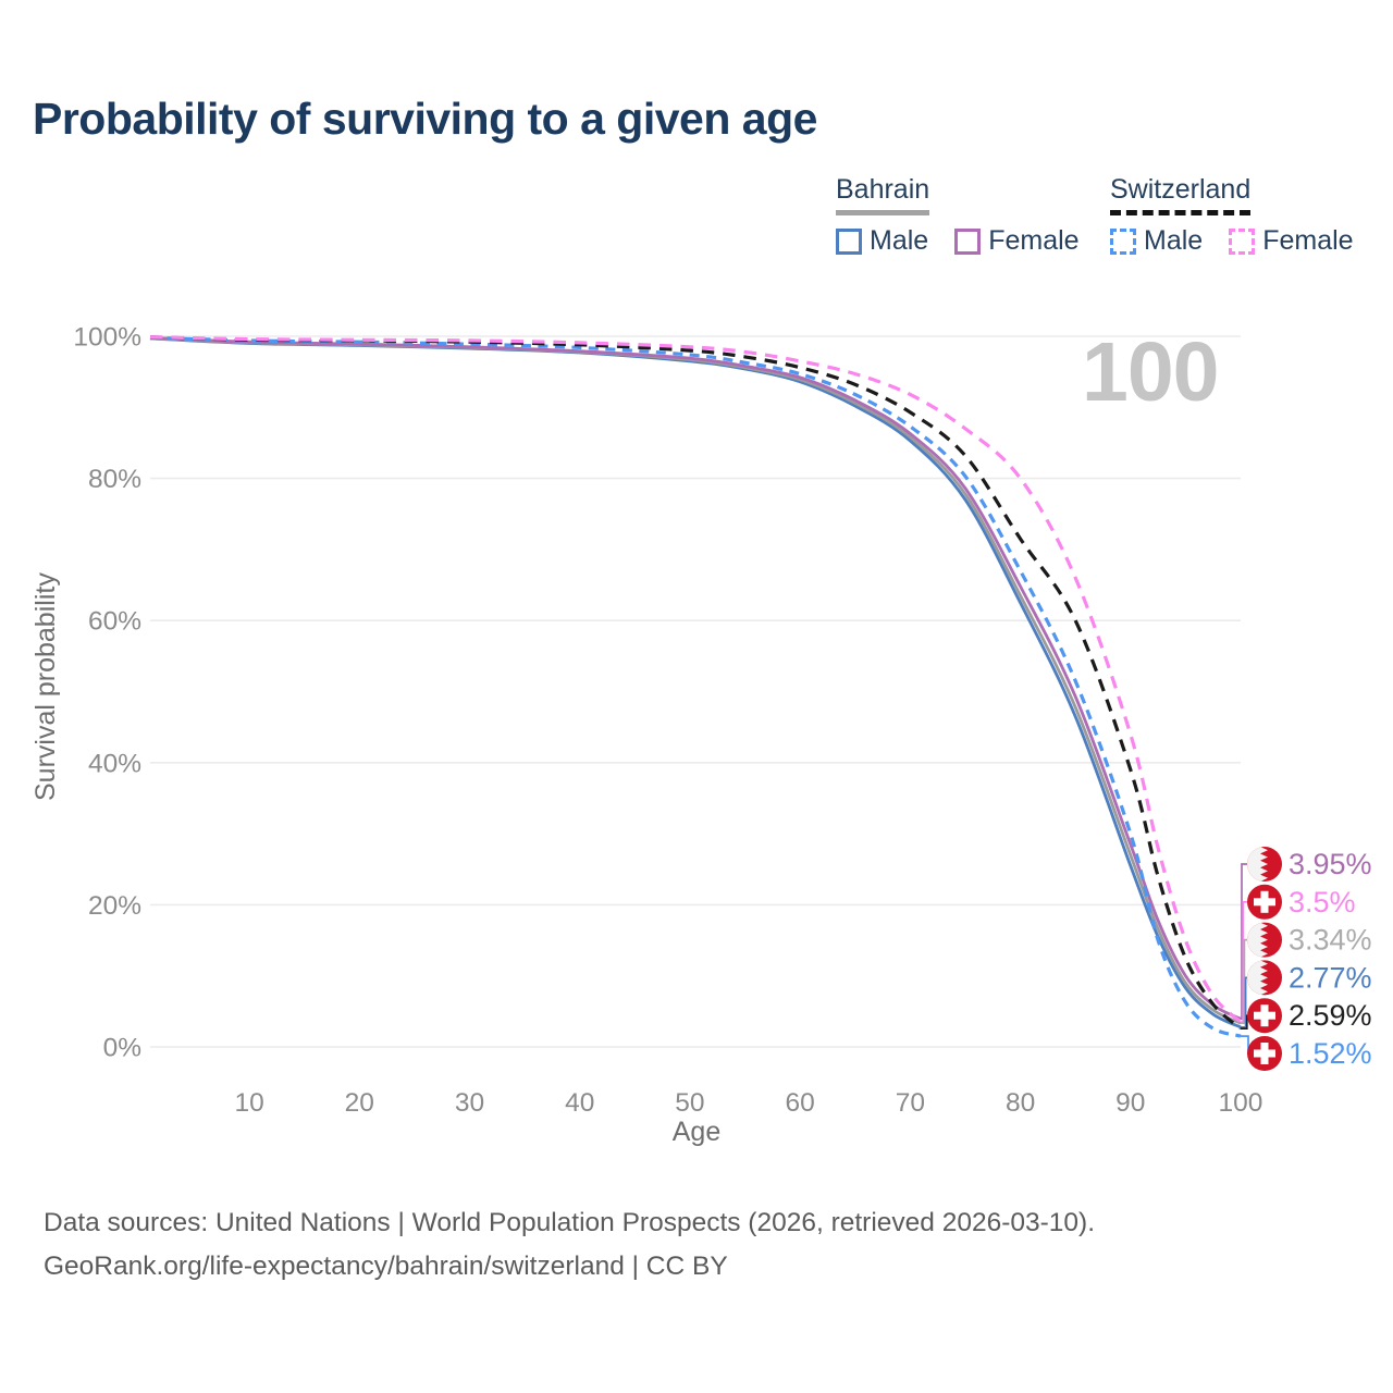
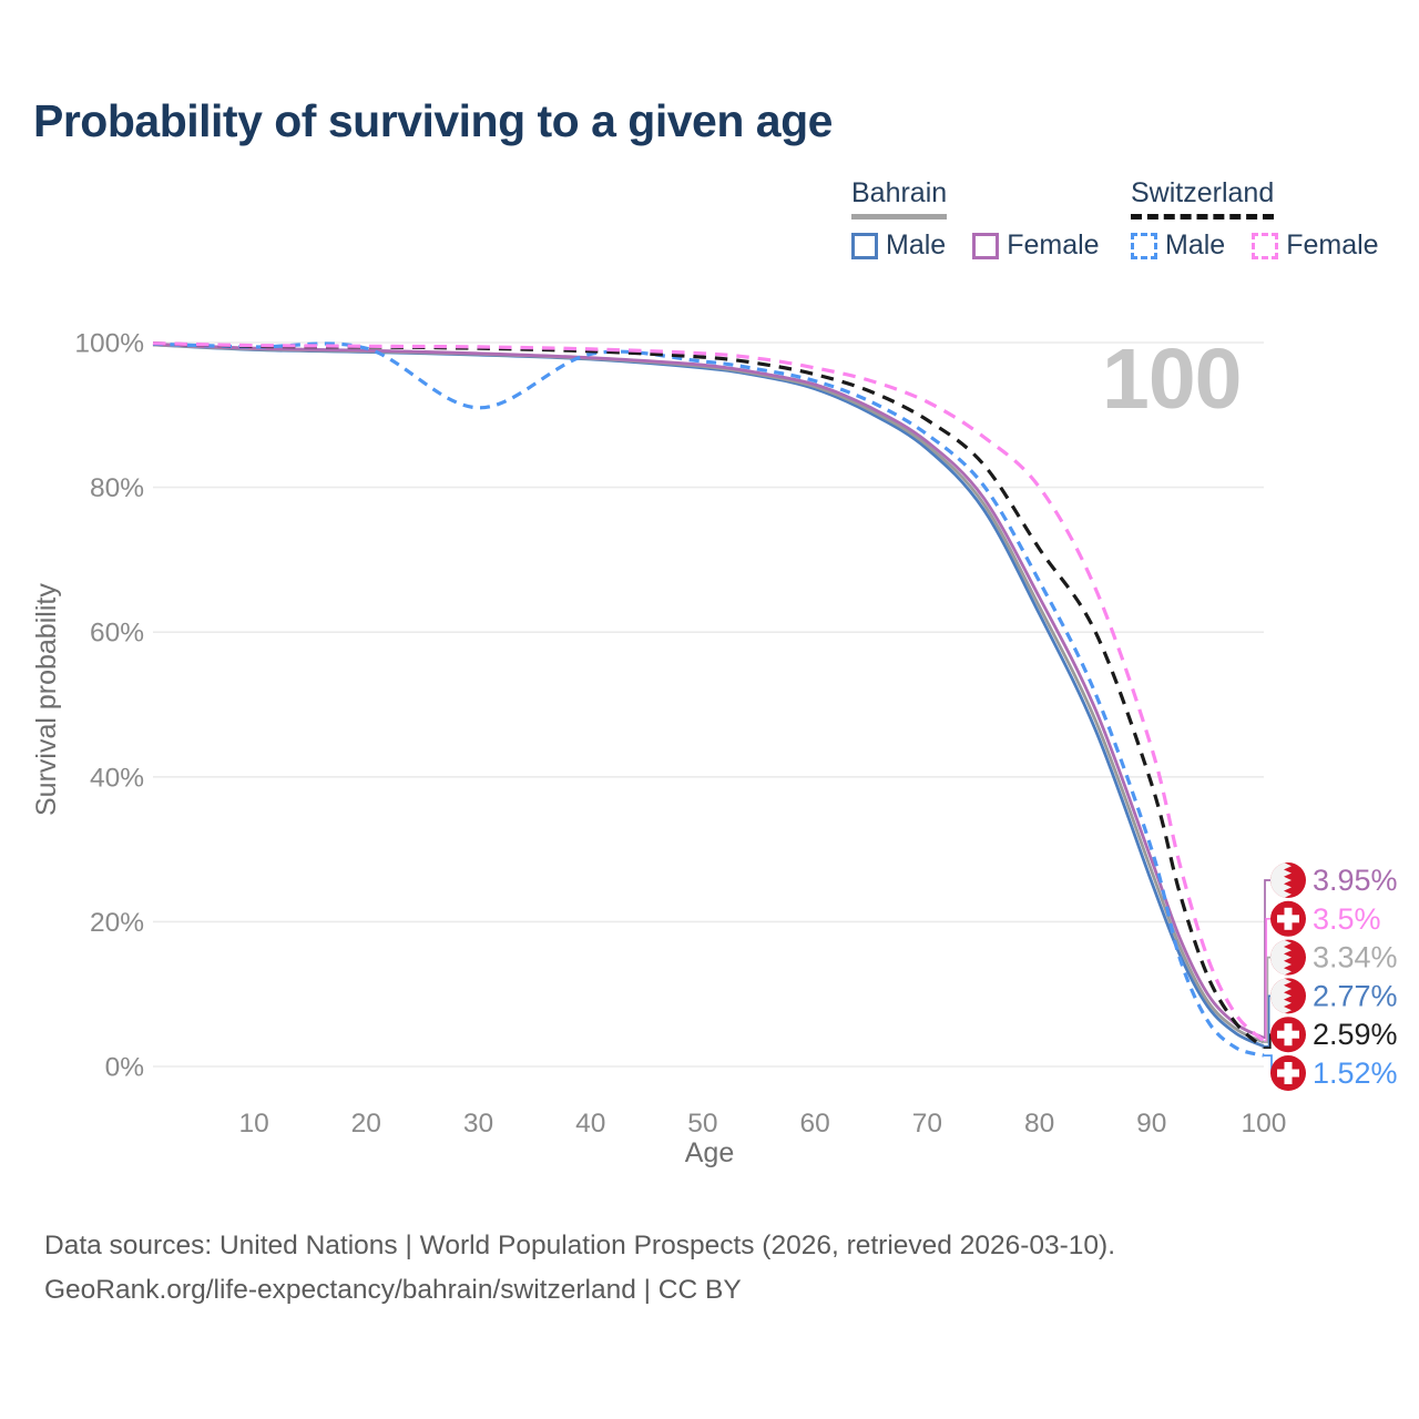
Switzerland Male/30: 99% -> 91%
